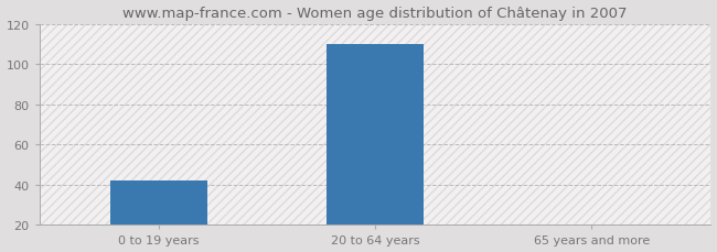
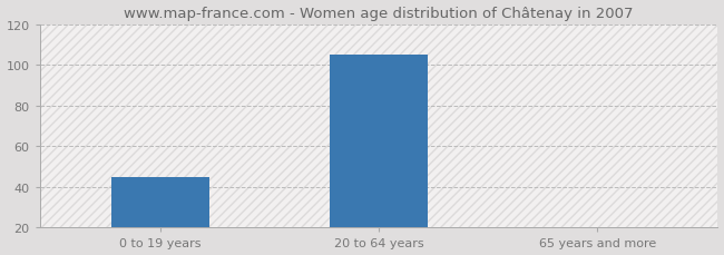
0 to 19 years: 42 -> 45
20 to 64 years: 110 -> 105
